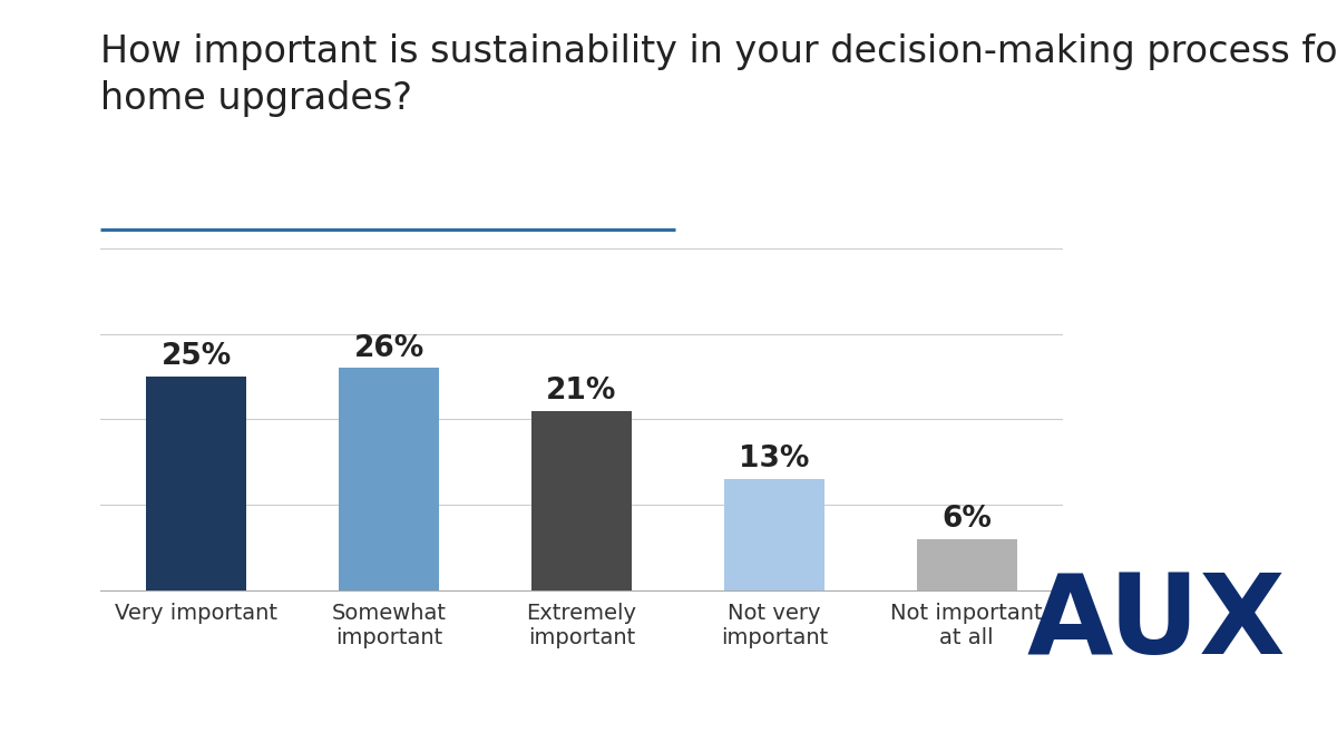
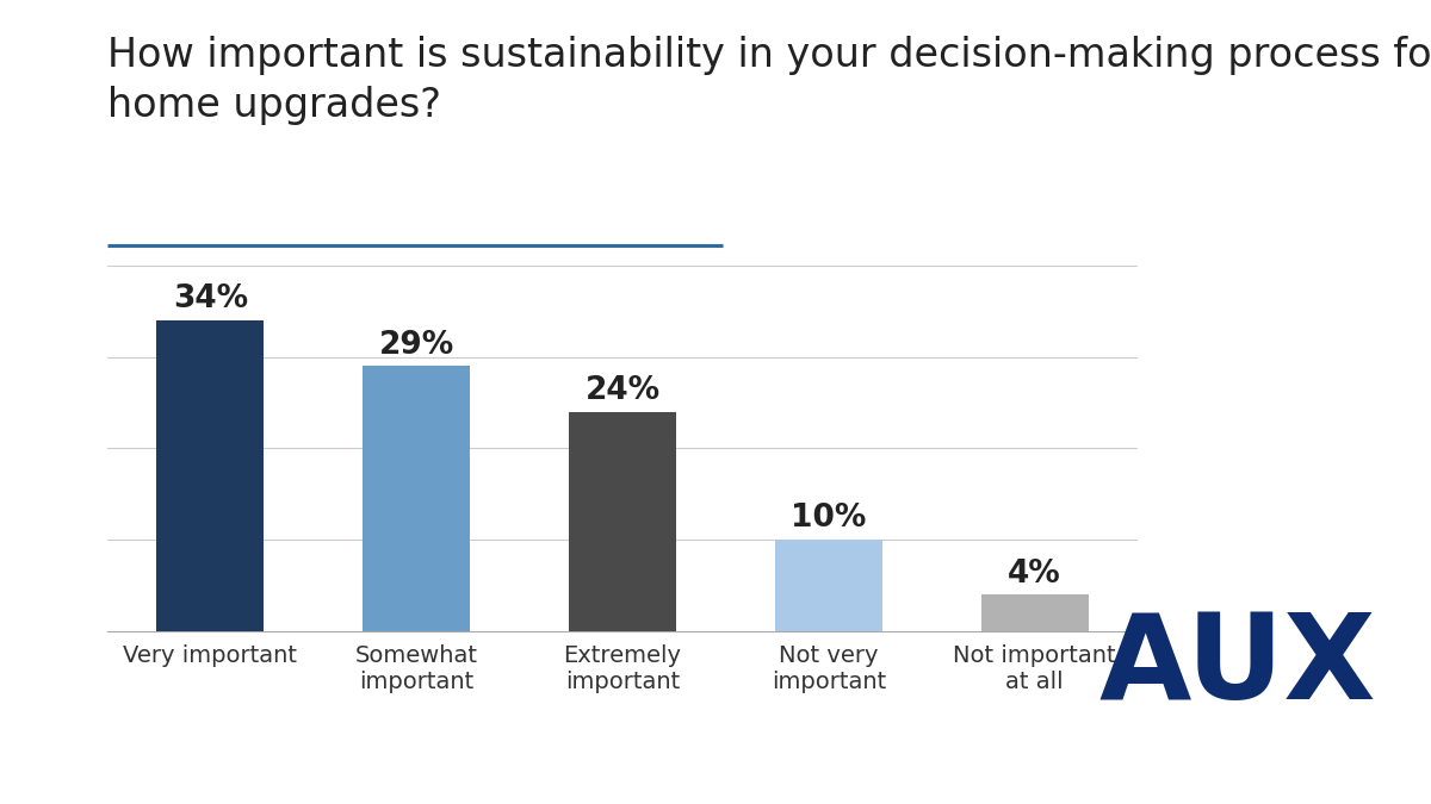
Very important: 25% -> 34%
Somewhat important: 26% -> 29%
Extremely important: 21% -> 24%
Not very important: 13% -> 10%
Not important at all: 6% -> 4%
